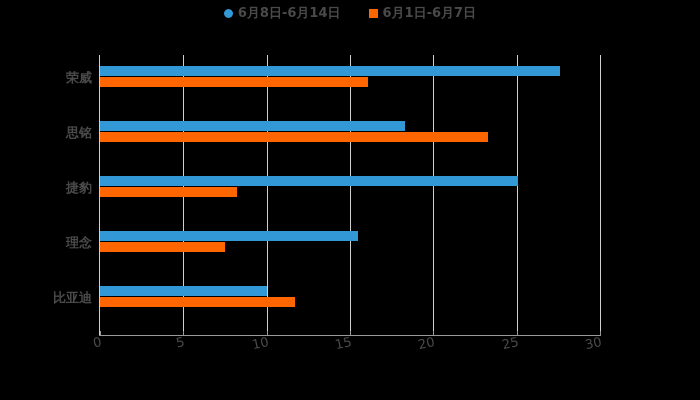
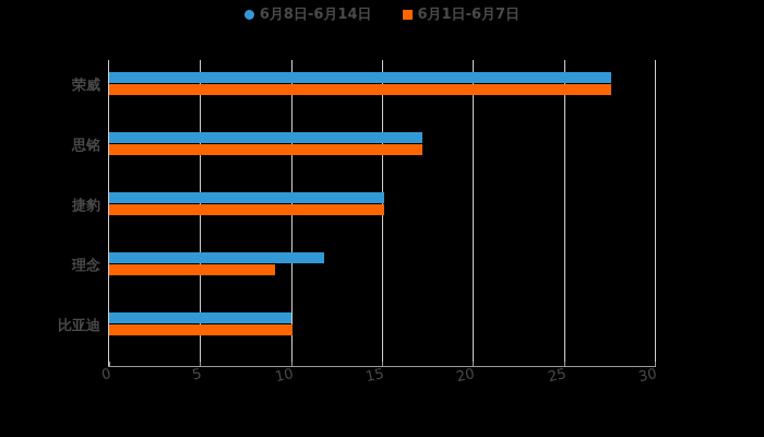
6月1日-6月7日/荣威: 16.1 -> 27.6
6月8日-6月14日/思铭: 18.3 -> 17.2
6月1日-6月7日/思铭: 23.3 -> 17.2
6月8日-6月14日/捷豹: 25.1 -> 15.1
6月1日-6月7日/捷豹: 8.2 -> 15.1
6月8日-6月14日/理念: 15.5 -> 11.8
6月1日-6月7日/理念: 7.5 -> 9.1
6月1日-6月7日/比亚迪: 11.7 -> 10.1
